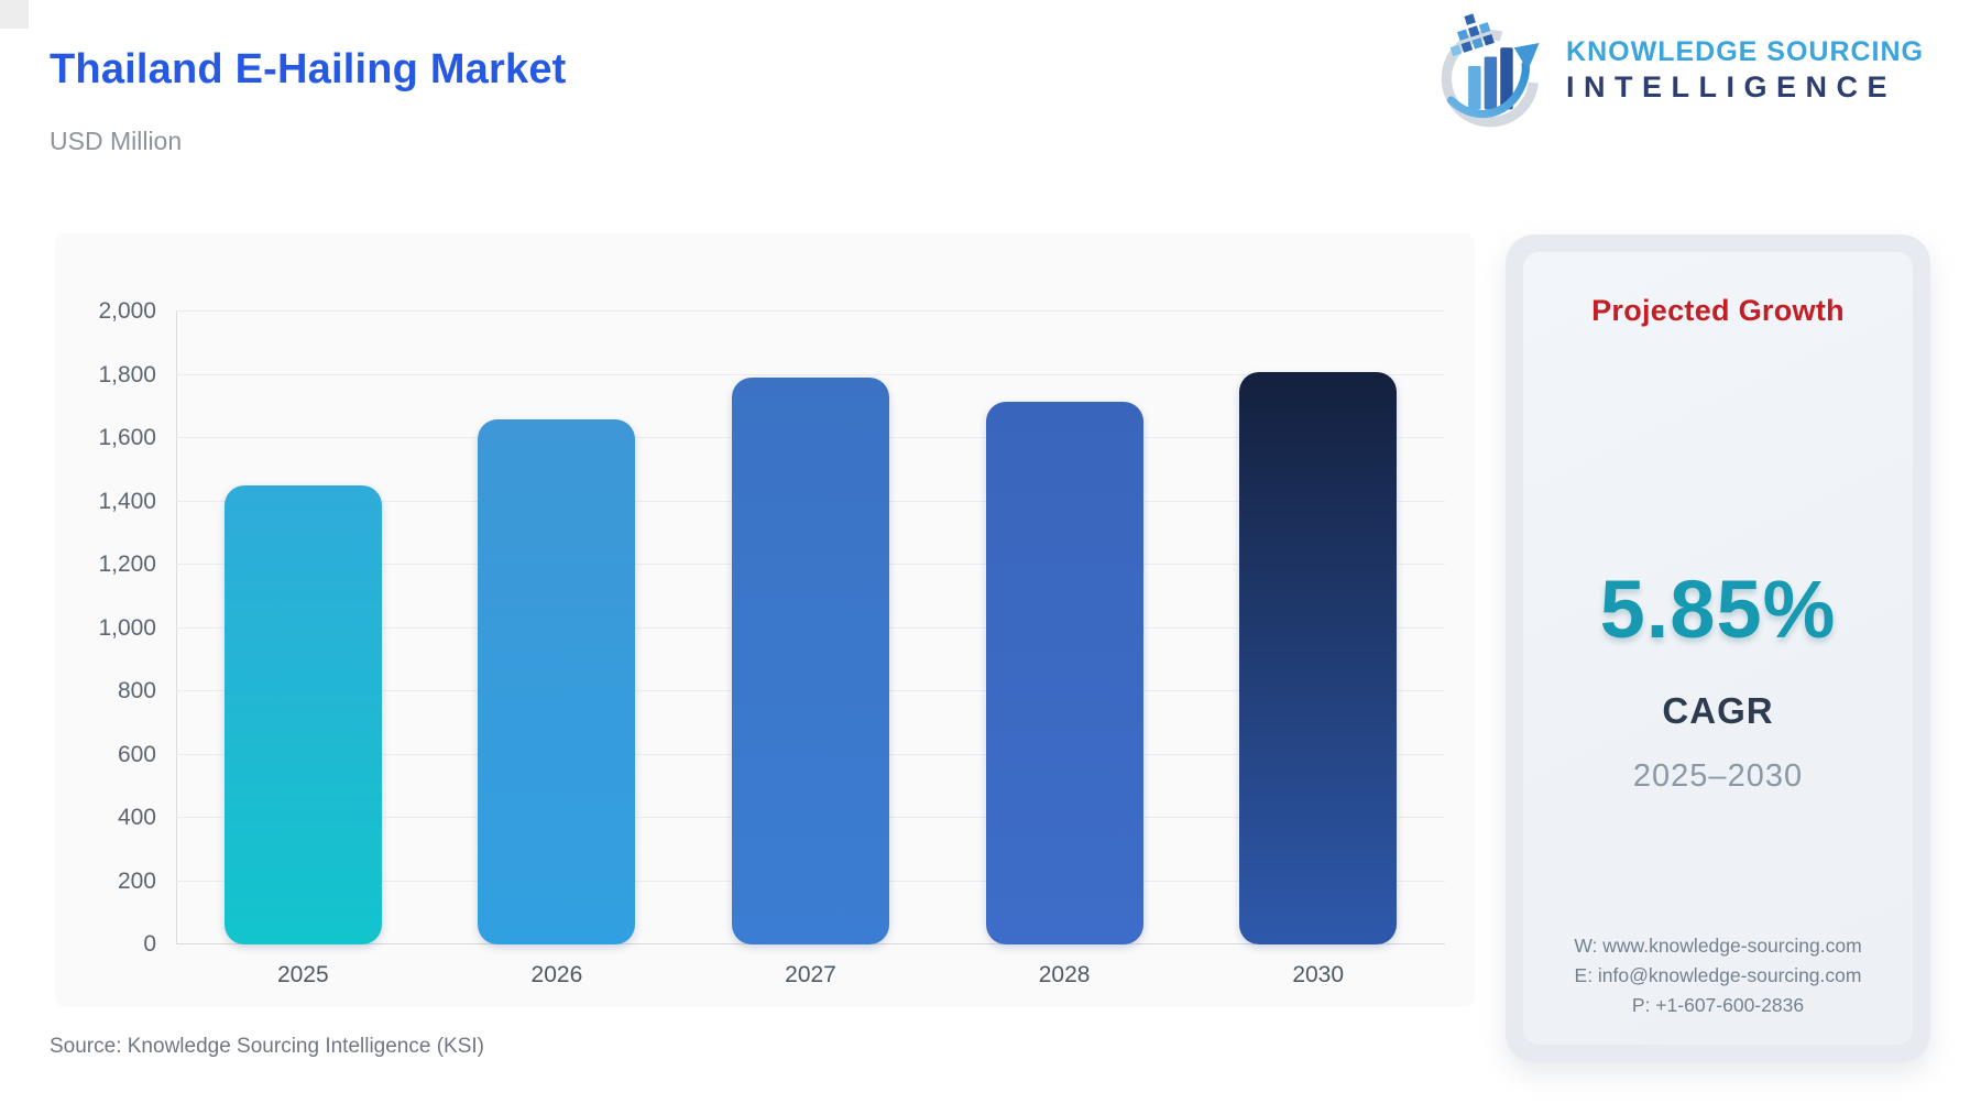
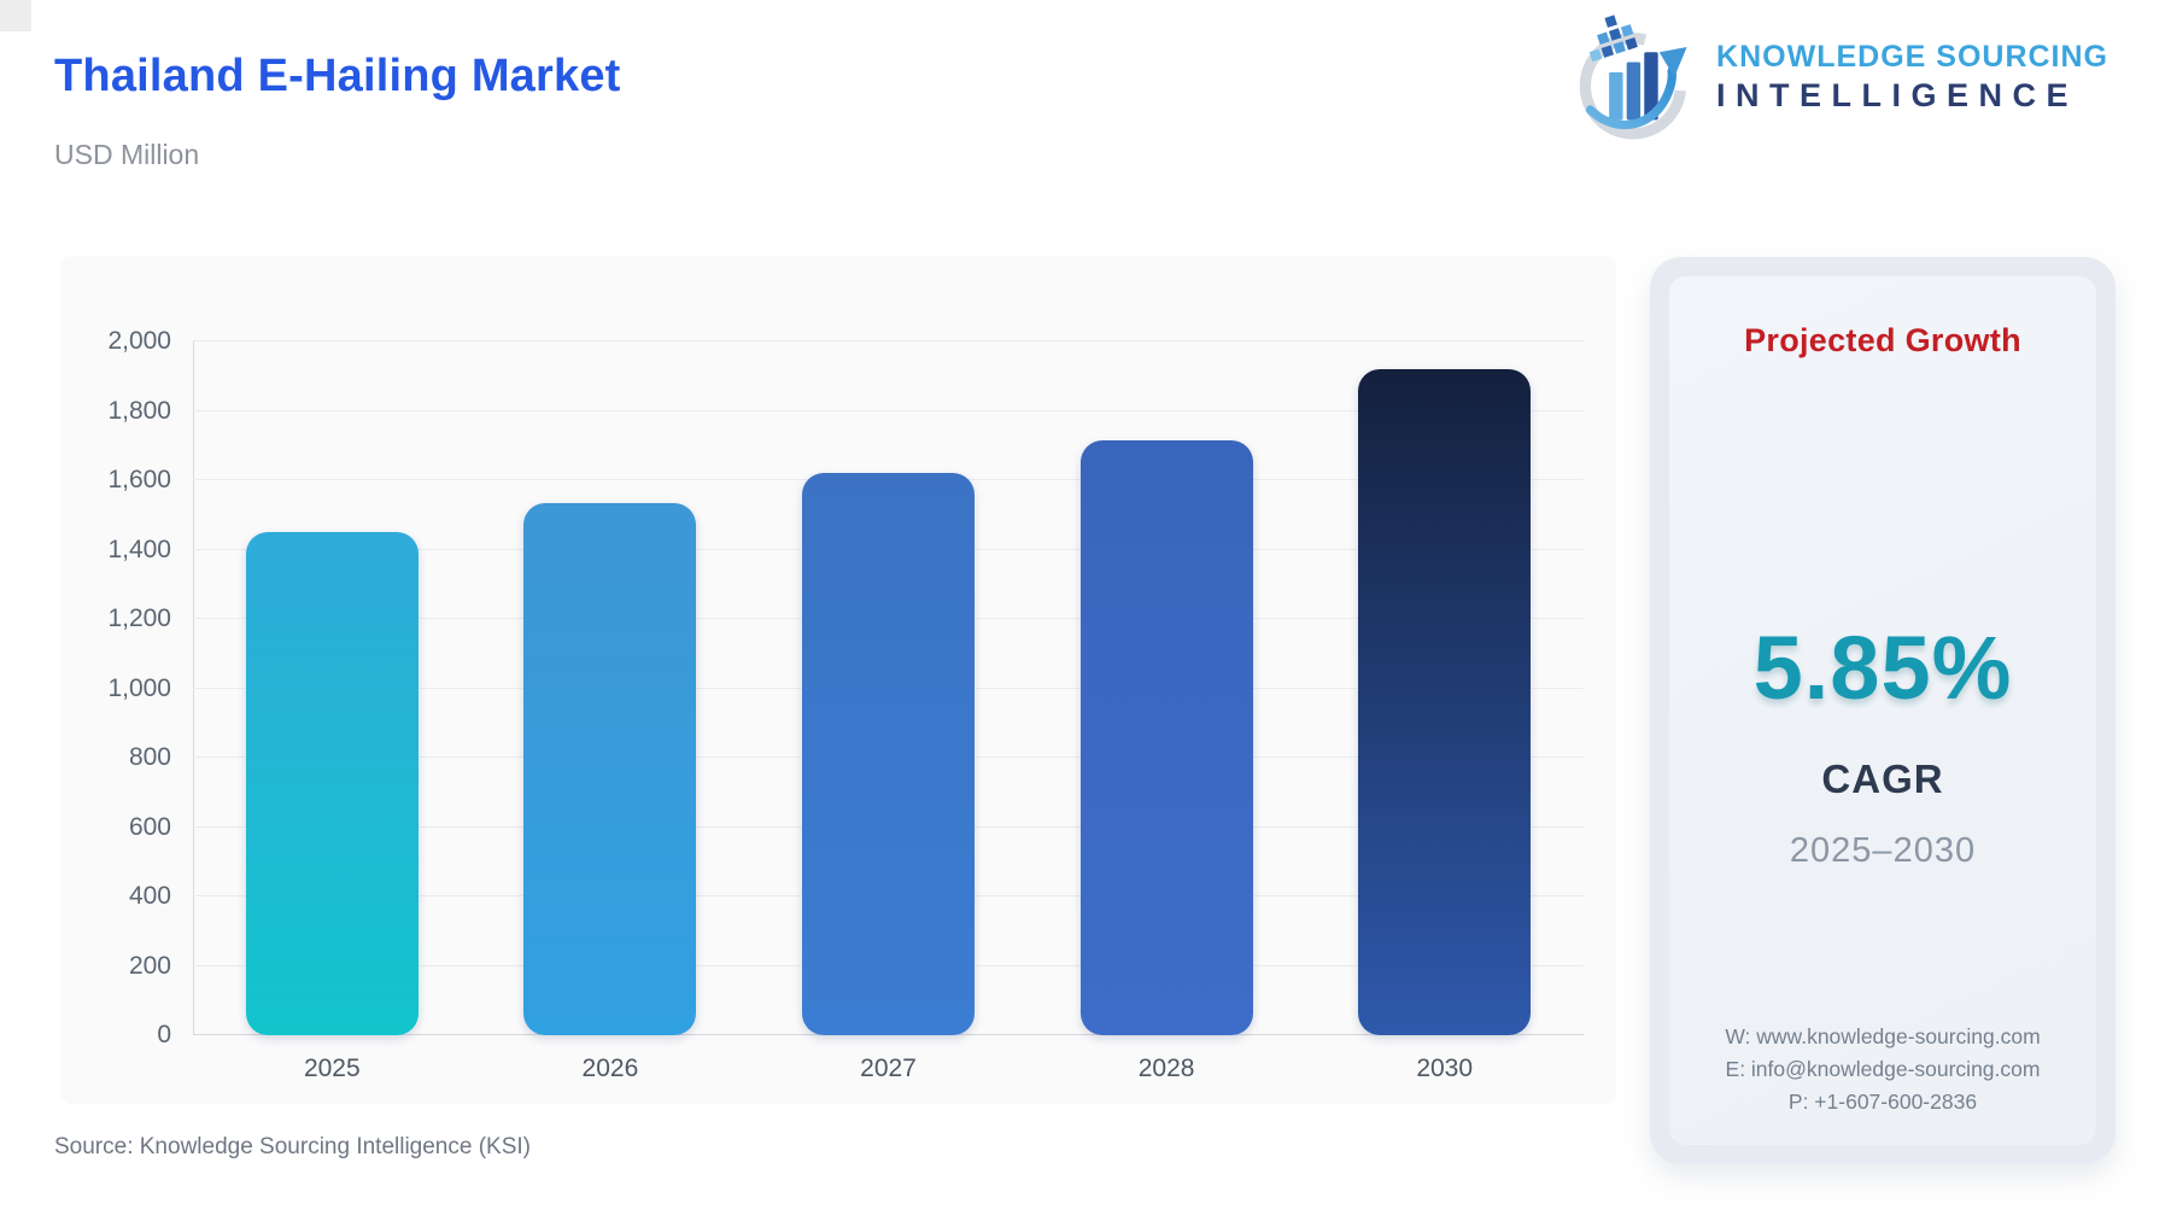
2026: 1660 -> 1540
2027: 1790 -> 1620
2030: 1810 -> 1920
